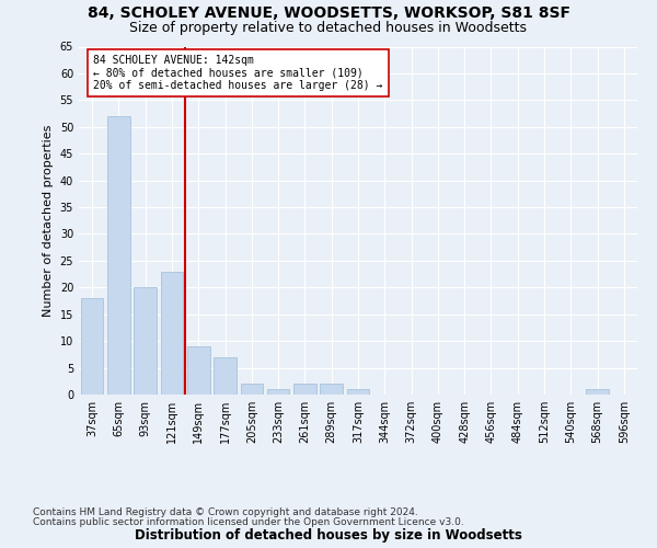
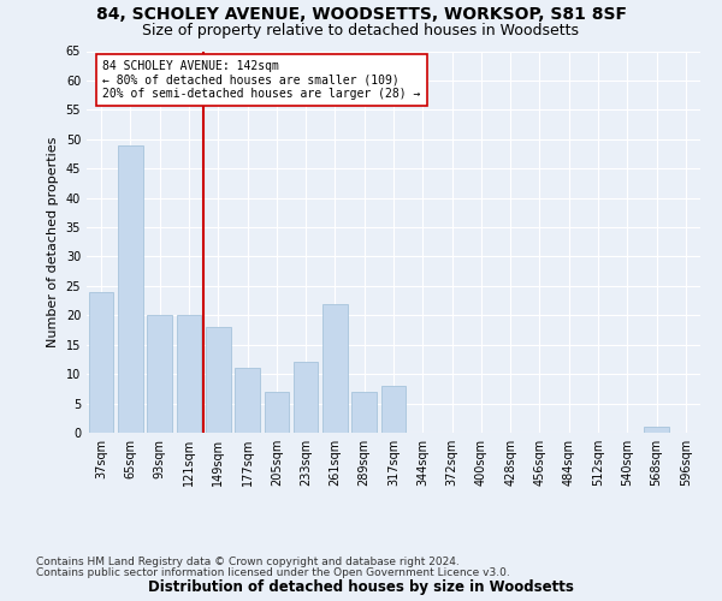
37sqm: 18 -> 24
65sqm: 52 -> 49
121sqm: 23 -> 20
149sqm: 9 -> 18
177sqm: 7 -> 11
205sqm: 2 -> 7
233sqm: 1 -> 12
261sqm: 2 -> 22
289sqm: 2 -> 7
317sqm: 1 -> 8
